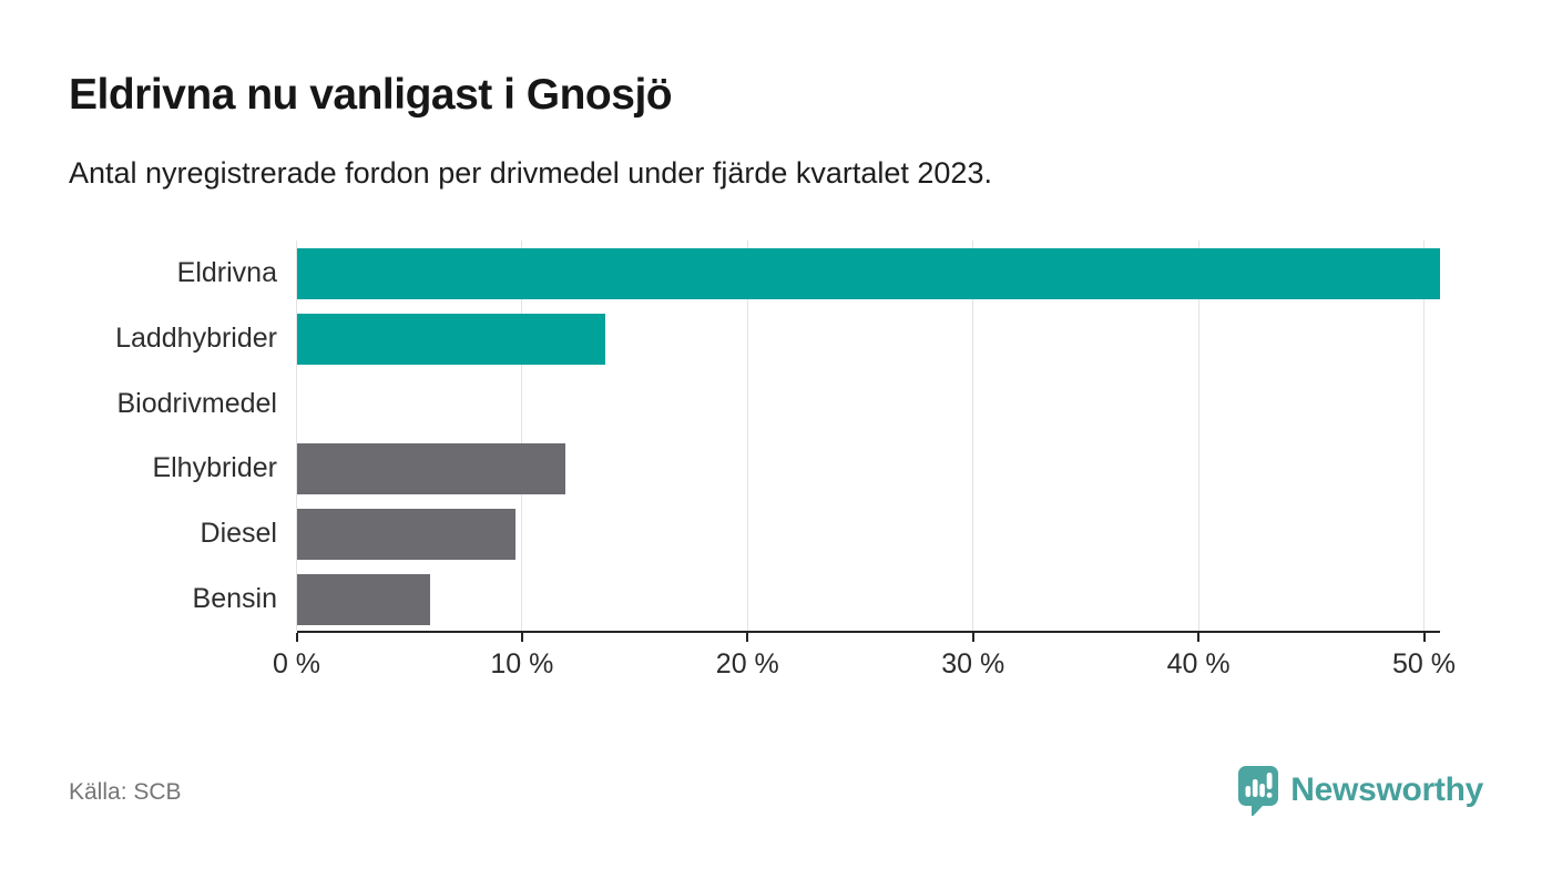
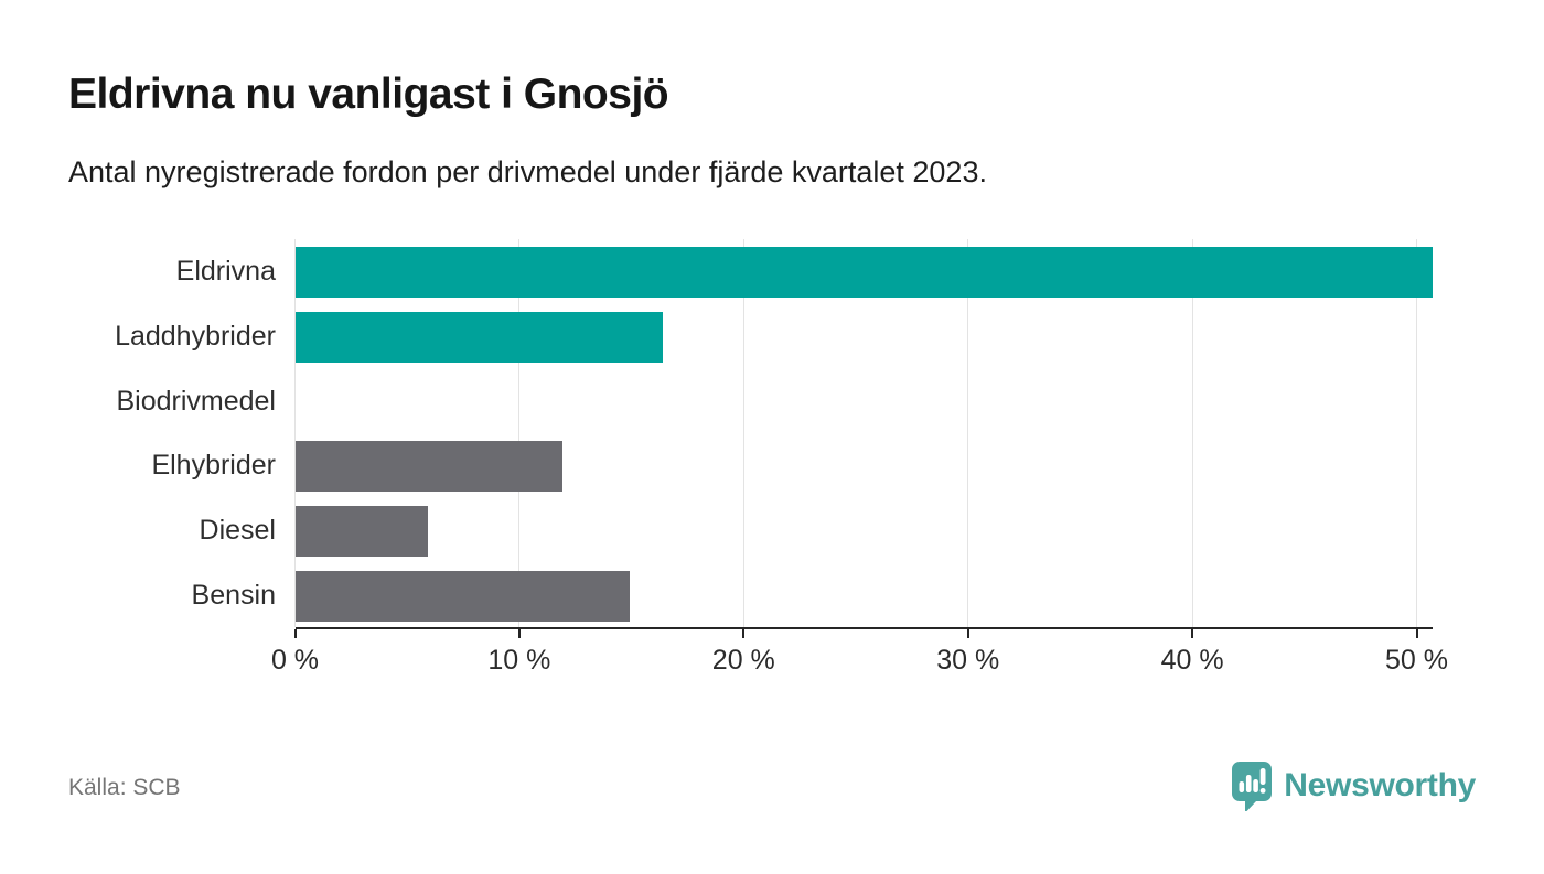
Laddhybrider: 13.7% -> 16.4%
Diesel: 9.7% -> 5.9%
Bensin: 5.9% -> 14.9%
